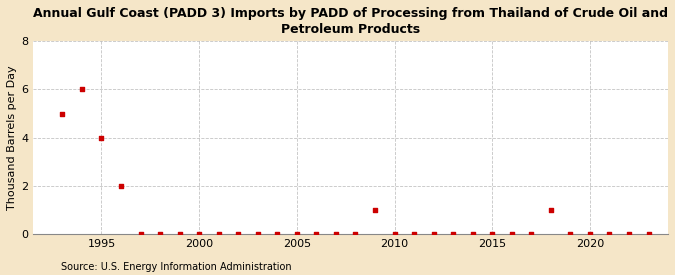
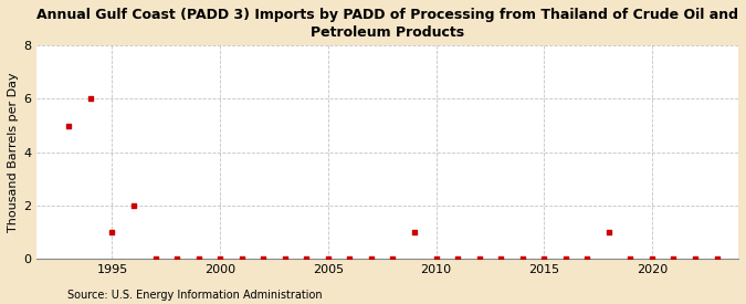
1995: 4 -> 1
